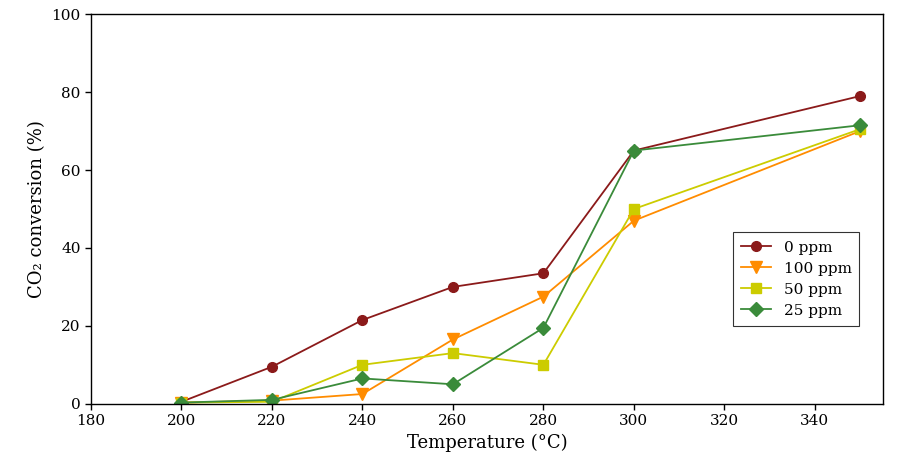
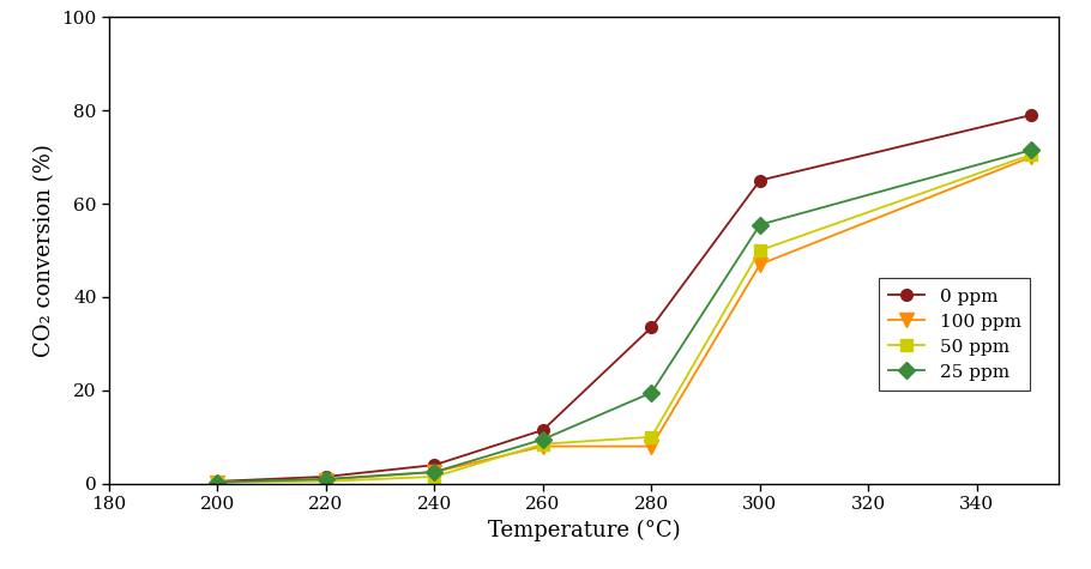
0 ppm/220: 9.5 -> 1.5
0 ppm/240: 21.5 -> 4.0
50 ppm/240: 10.0 -> 1.5
25 ppm/240: 6.5 -> 2.5
0 ppm/260: 30.0 -> 11.5
100 ppm/260: 16.5 -> 8.0
50 ppm/260: 13.0 -> 8.5
25 ppm/260: 5.0 -> 9.5
100 ppm/280: 27.5 -> 8.0
25 ppm/300: 65.0 -> 55.5
